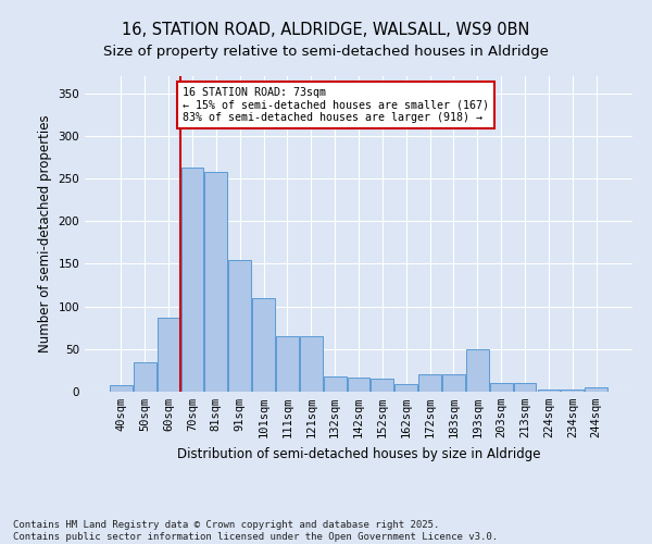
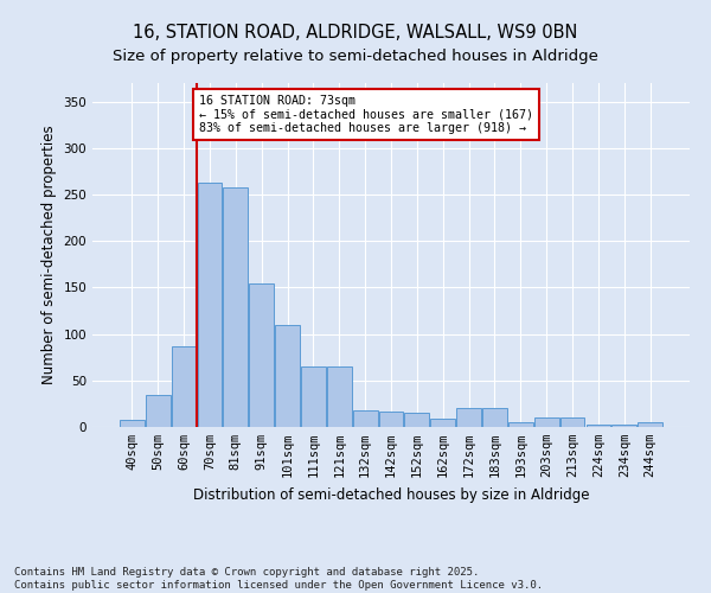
193sqm: 50 -> 5
